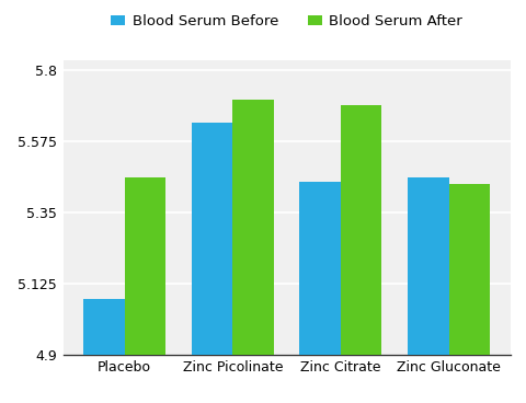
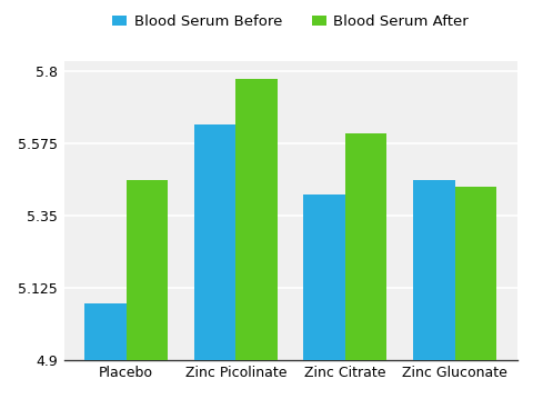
Blood Serum After/Zinc Picolinate: 5.705 -> 5.775
Blood Serum Before/Zinc Citrate: 5.445 -> 5.415
Blood Serum After/Zinc Citrate: 5.690 -> 5.605
